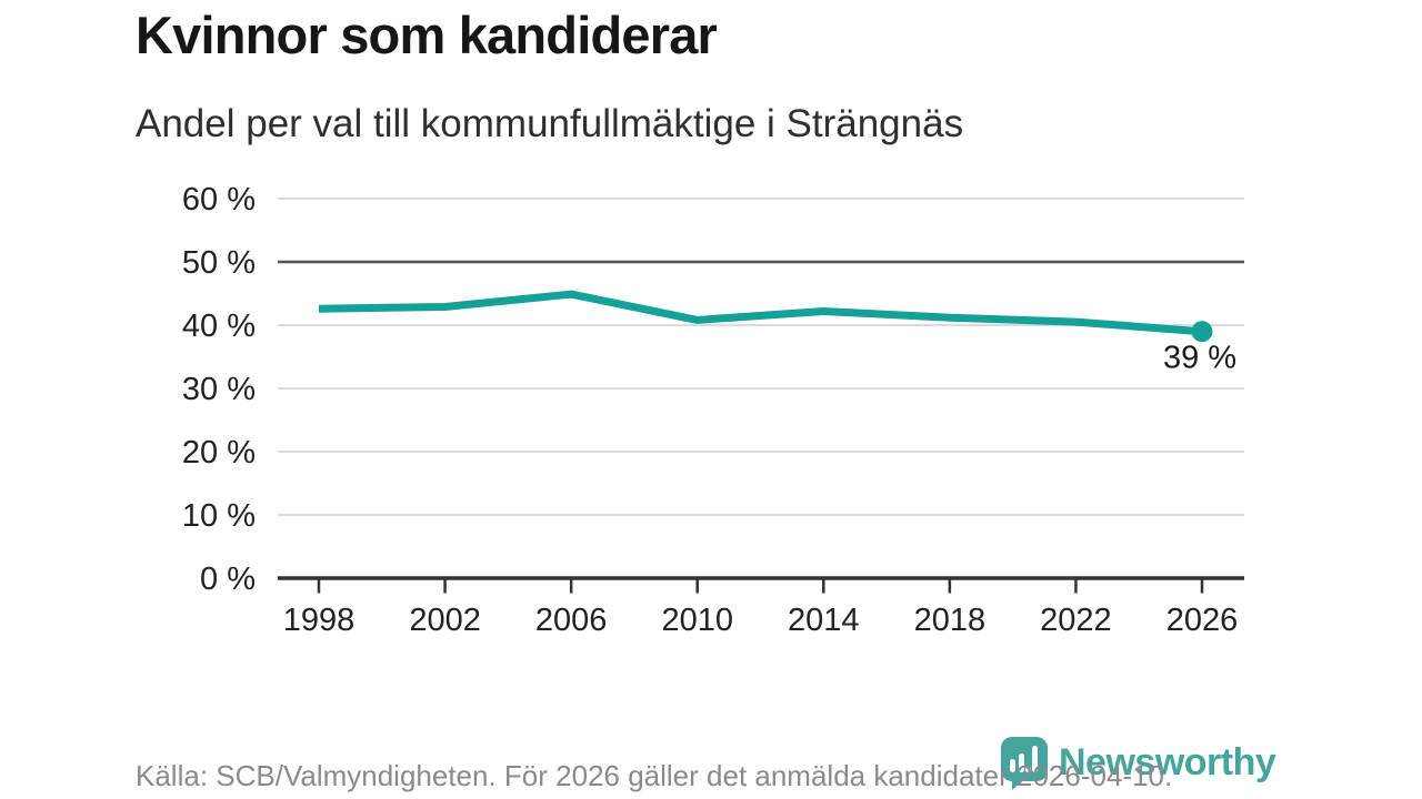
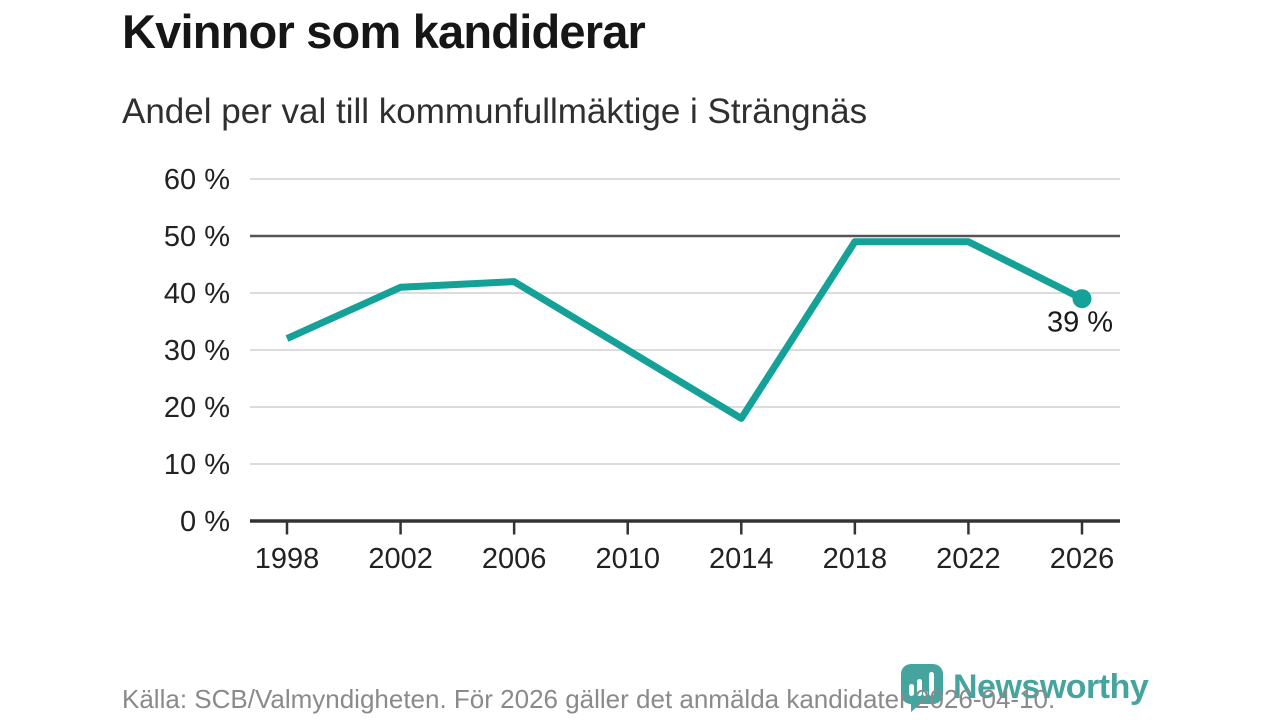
1998: 43% -> 32%
2002: 43% -> 41%
2006: 45% -> 42%
2010: 41% -> 30%
2014: 42% -> 18%
2018: 41% -> 49%
2022: 40% -> 49%
